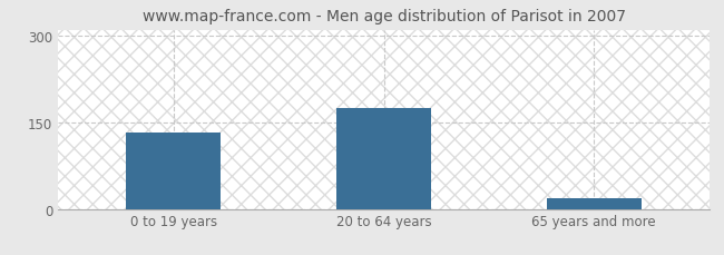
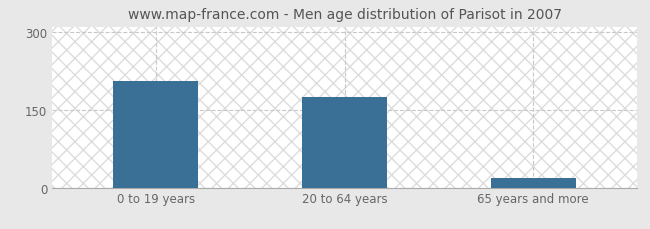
0 to 19 years: 133 -> 206
